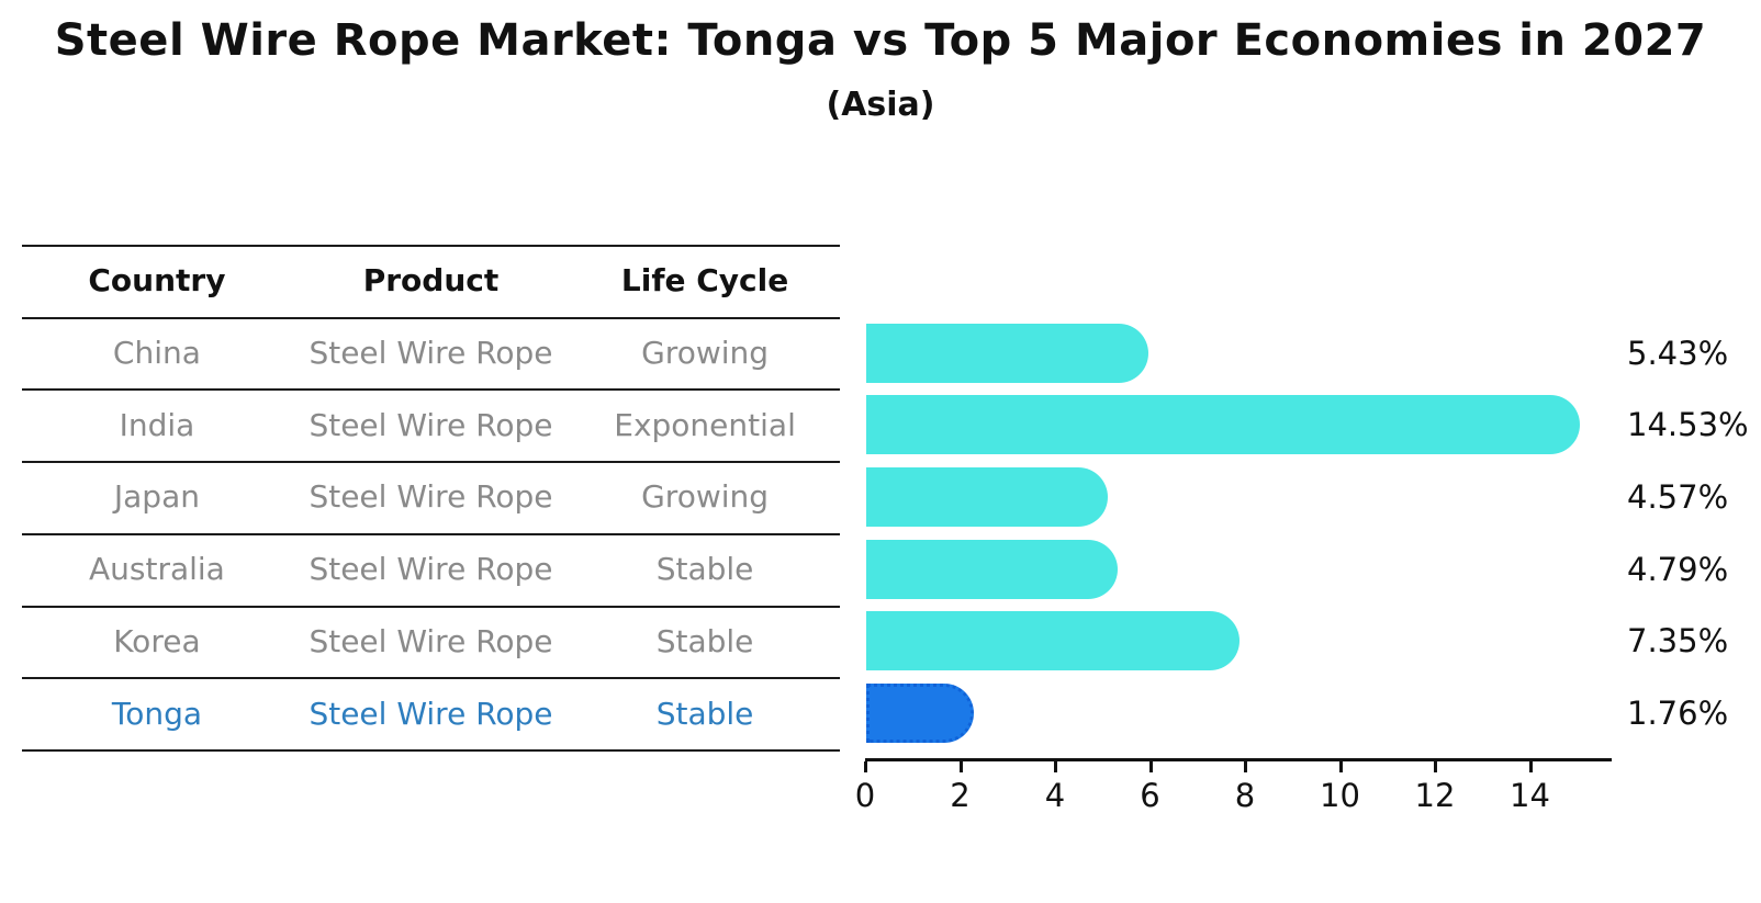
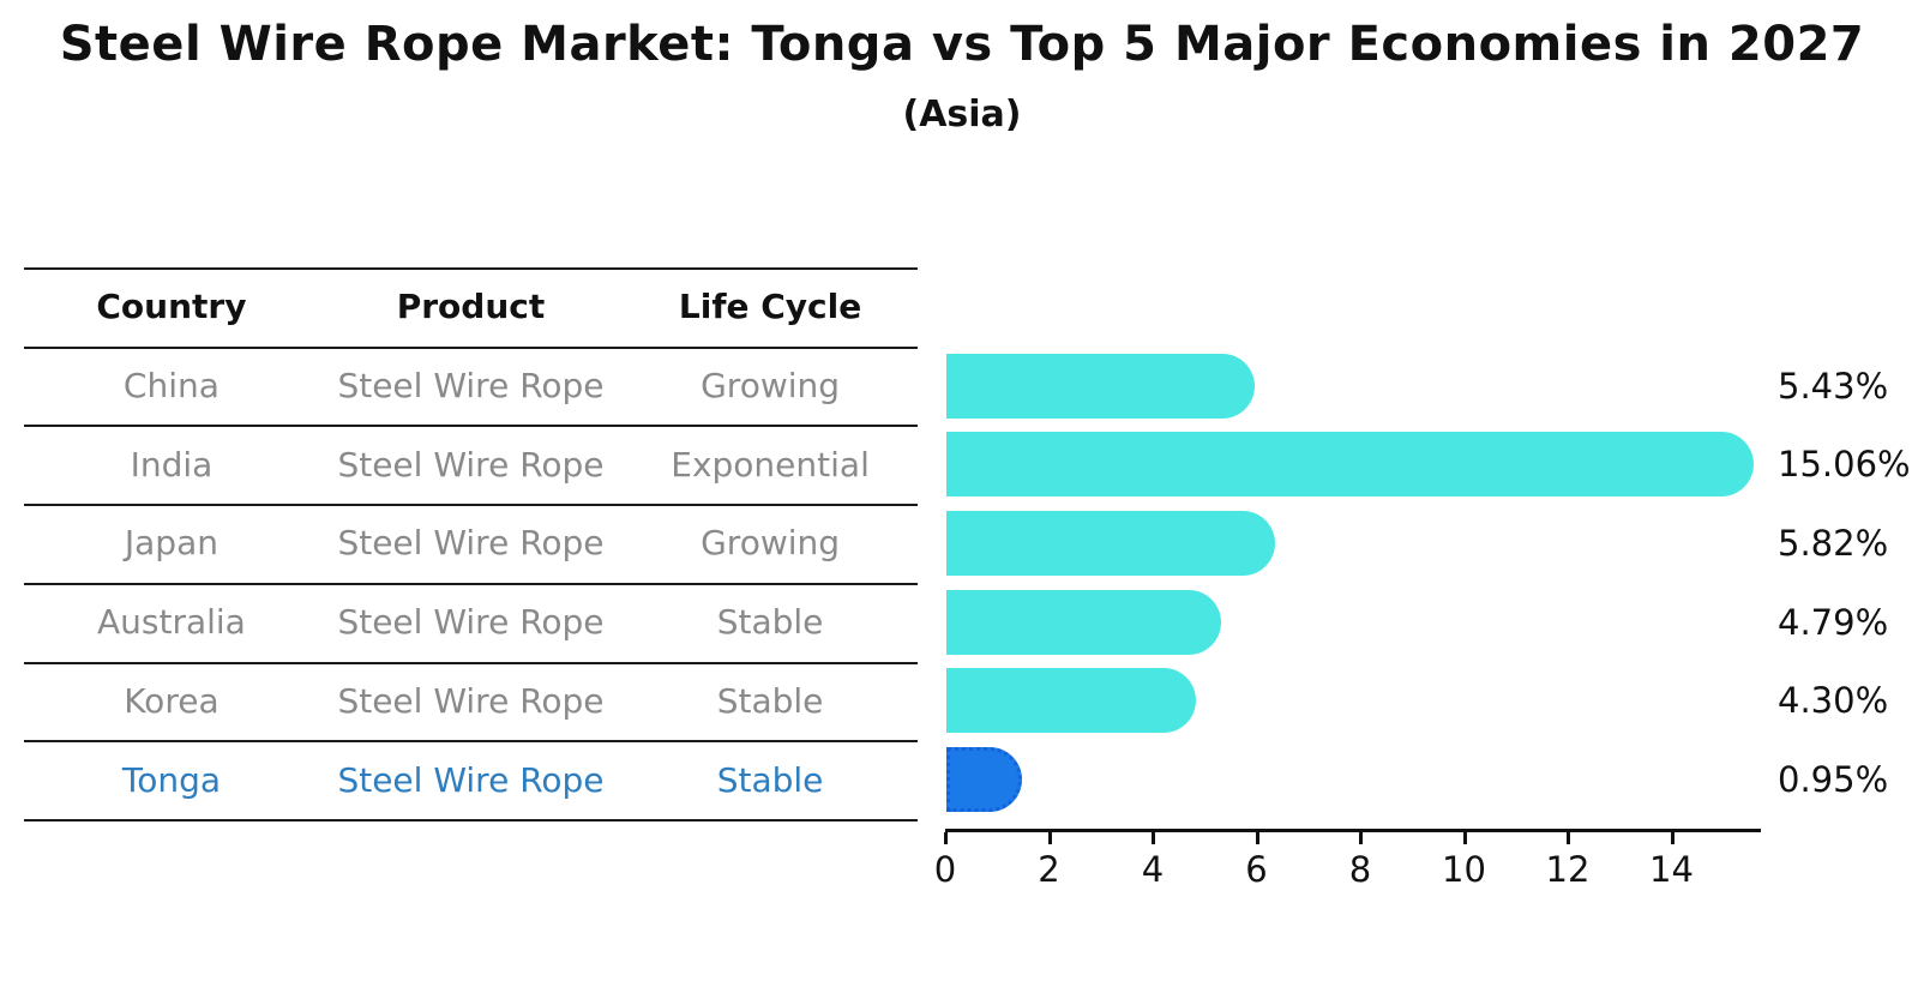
India: 14.53% -> 15.06%
Japan: 4.57% -> 5.82%
Korea: 7.35% -> 4.30%
Tonga: 1.76% -> 0.95%
